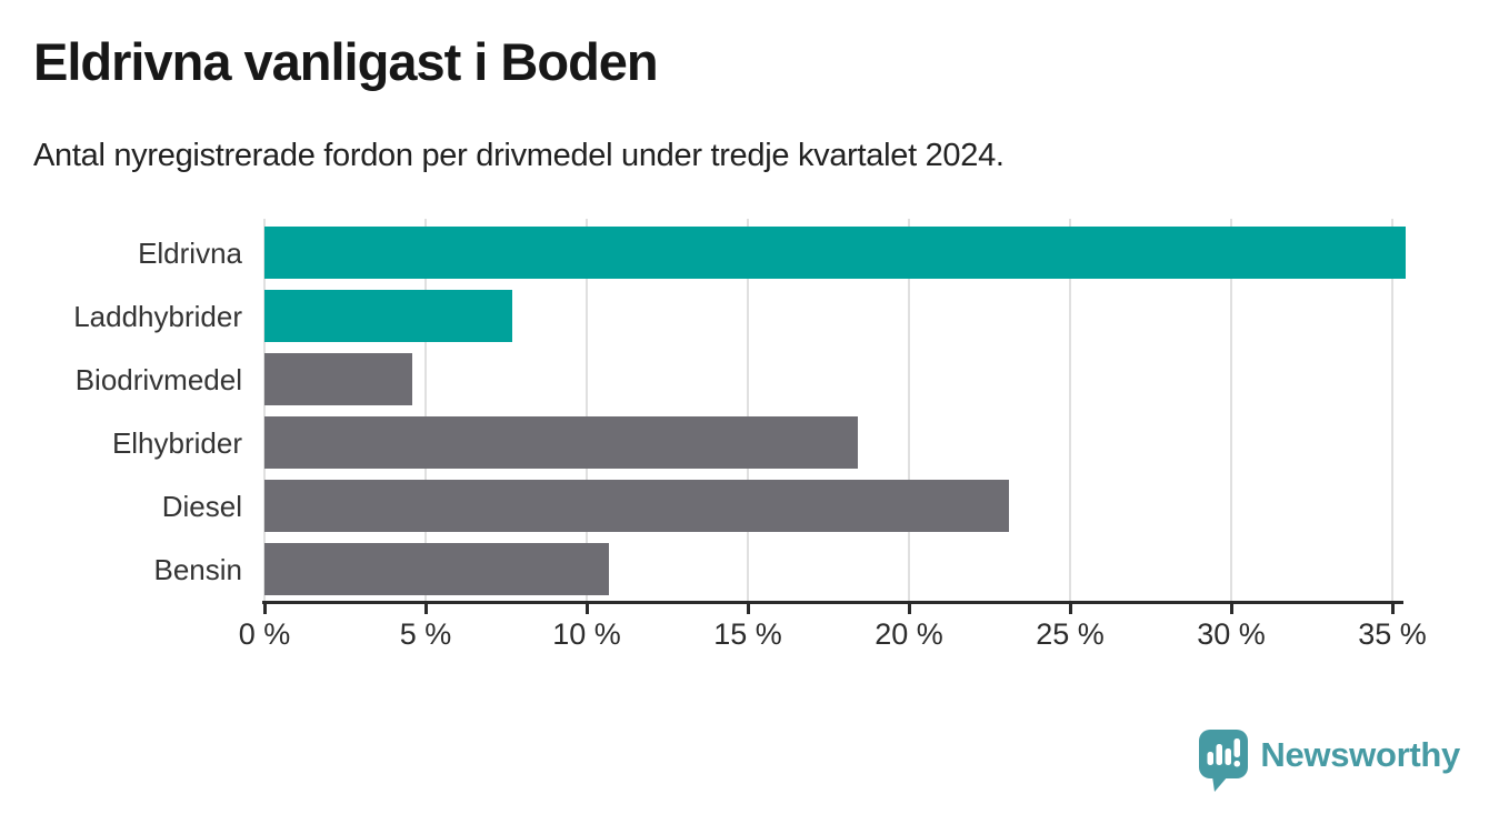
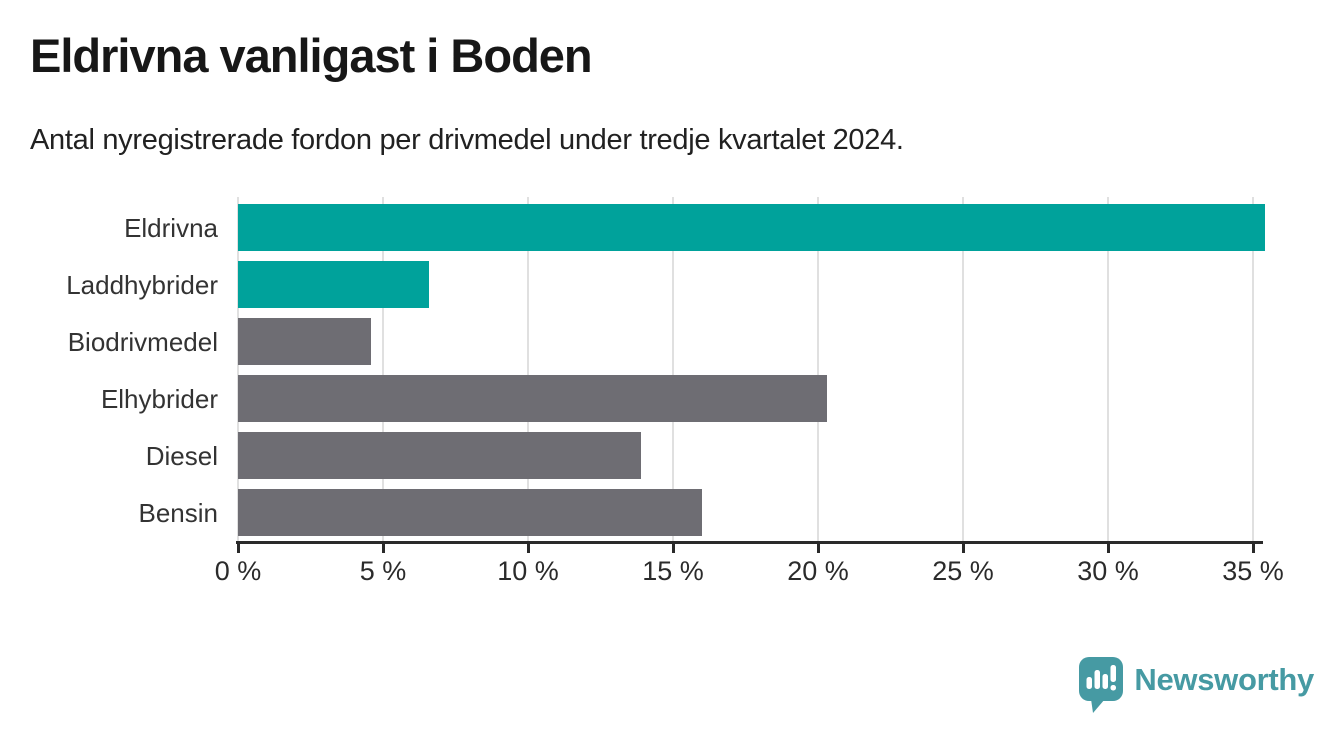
Laddhybrider: 7.7% -> 6.6%
Elhybrider: 18.4% -> 20.3%
Diesel: 23.1% -> 13.9%
Bensin: 10.7% -> 16.0%
